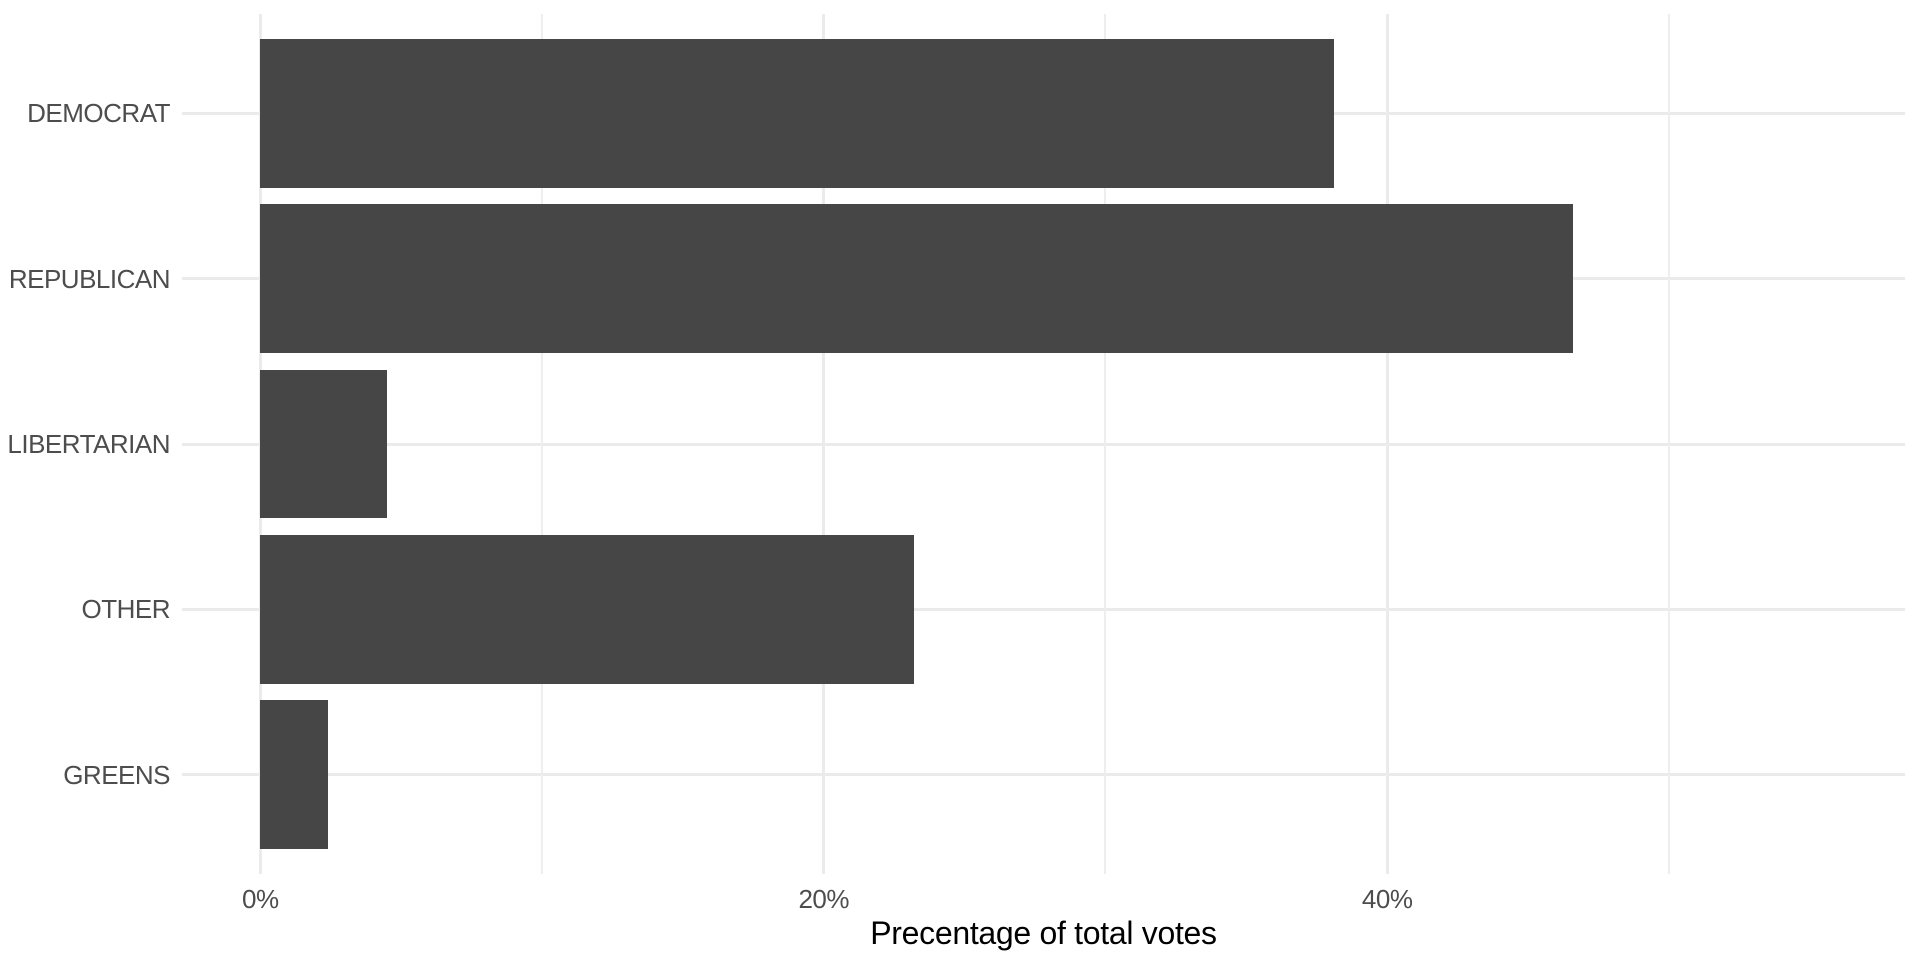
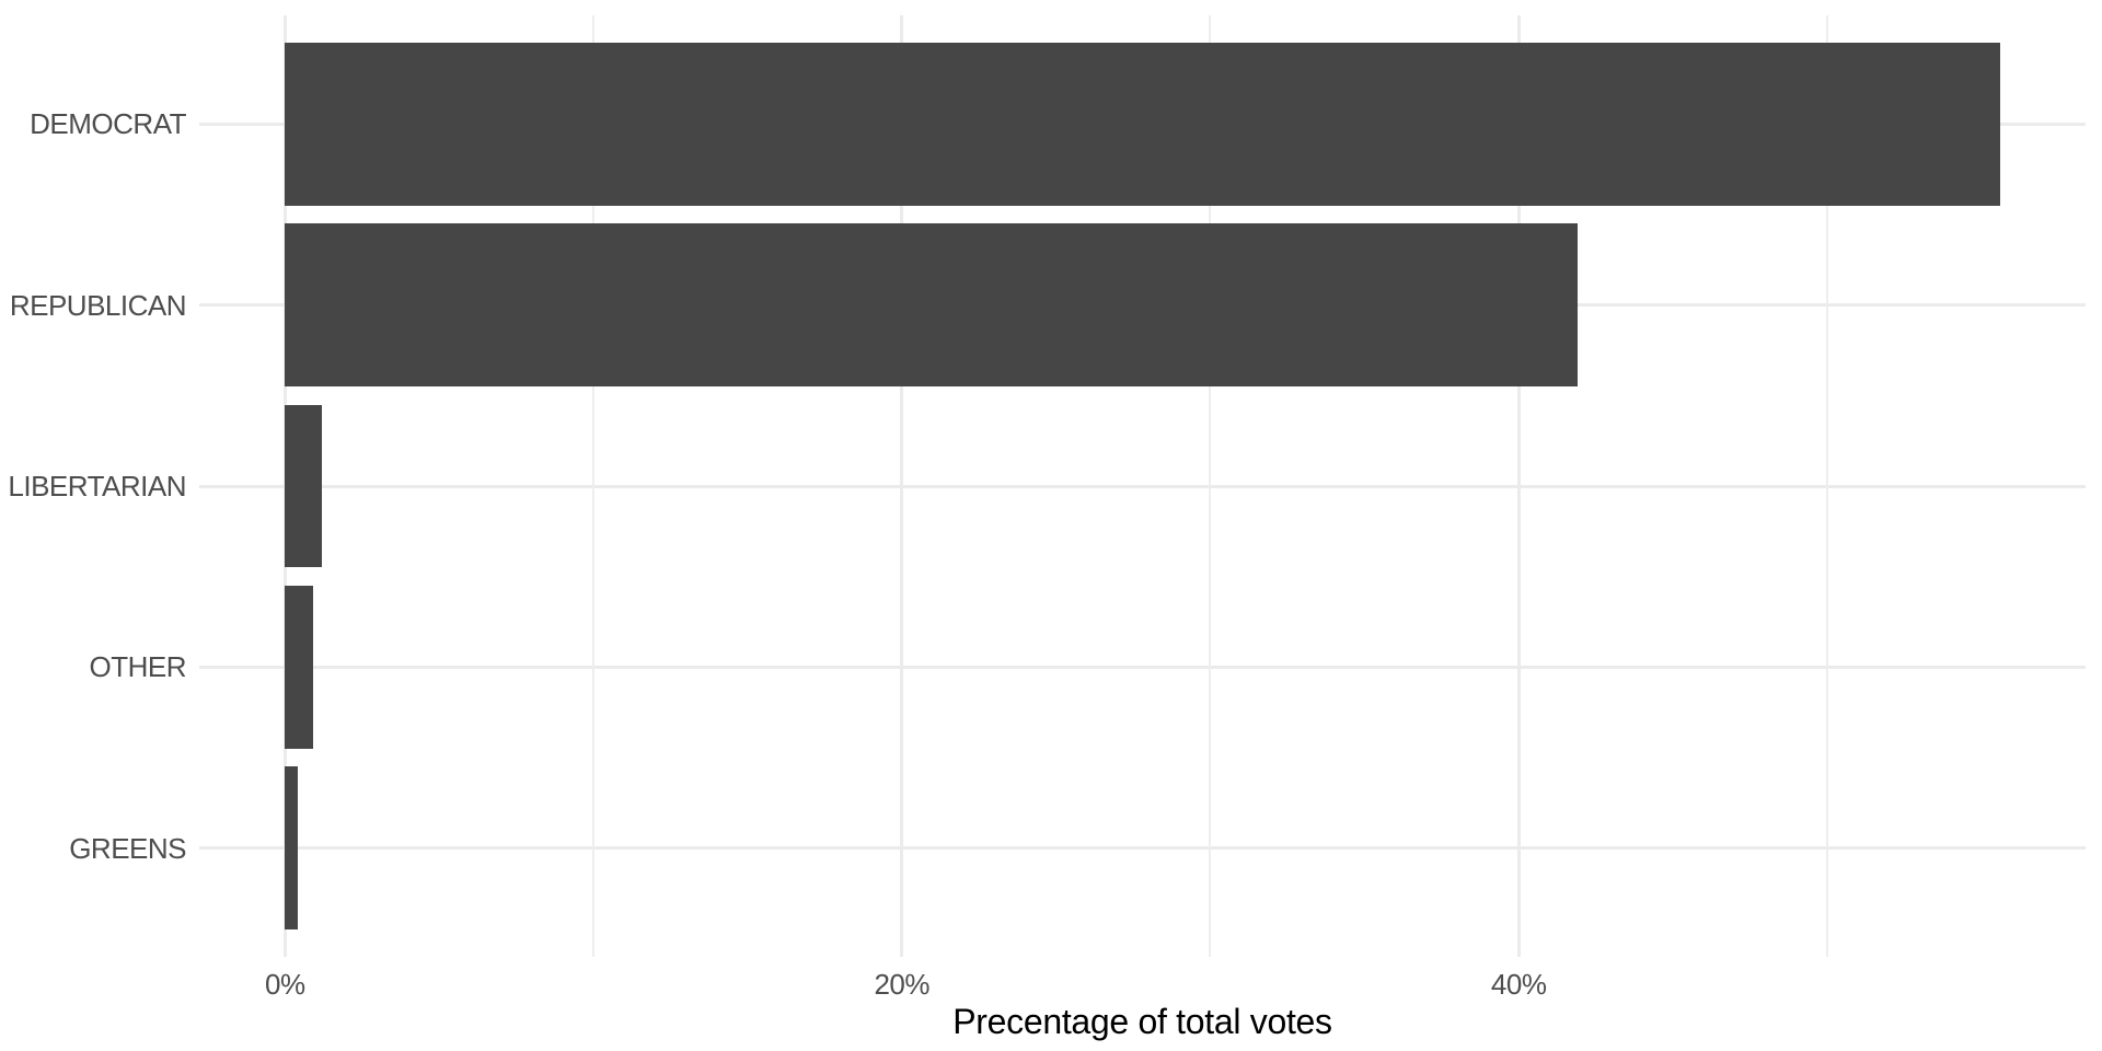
DEMOCRAT: 38.1% -> 55.6%
REPUBLICAN: 46.6% -> 41.9%
LIBERTARIAN: 4.5% -> 1.2%
OTHER: 23.2% -> 0.9%
GREENS: 2.4% -> 0.4%
